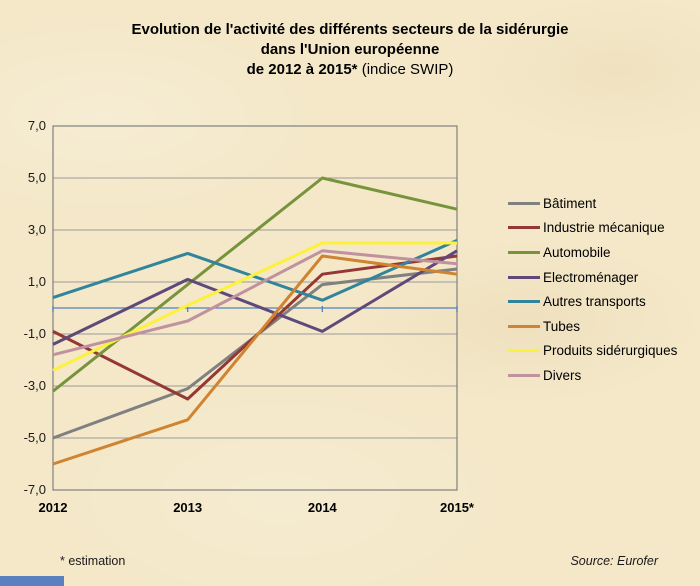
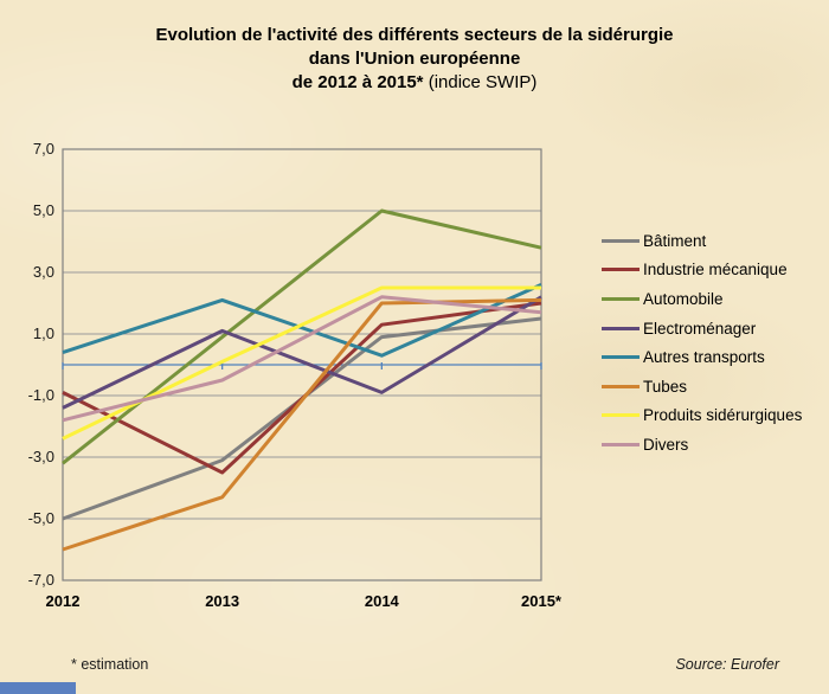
Tubes/2015*: 1,3 -> 2,1
